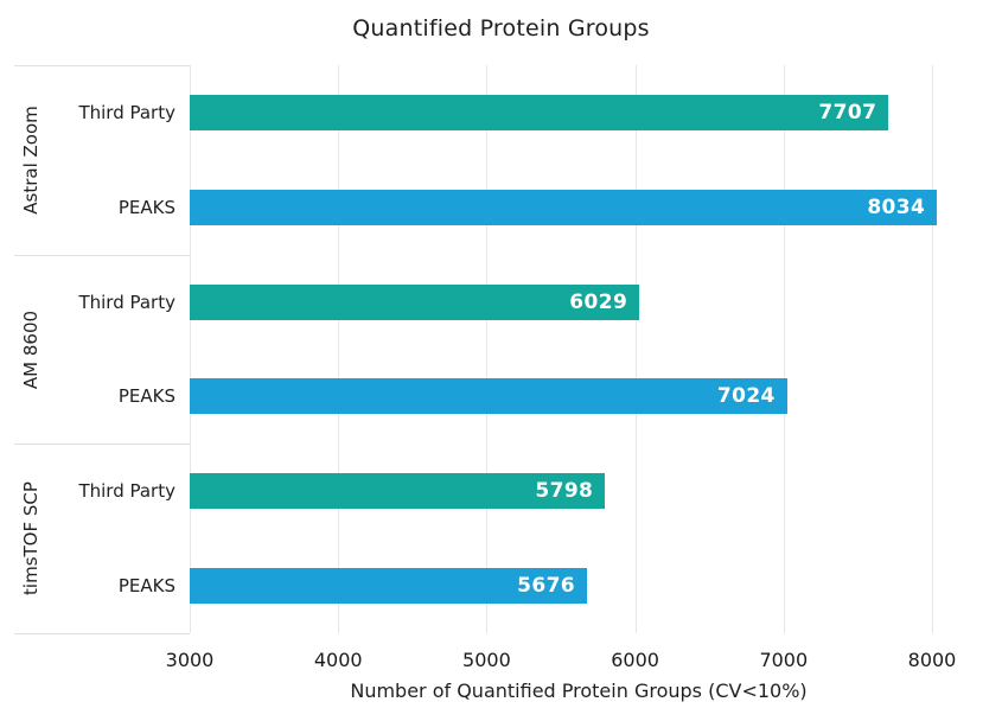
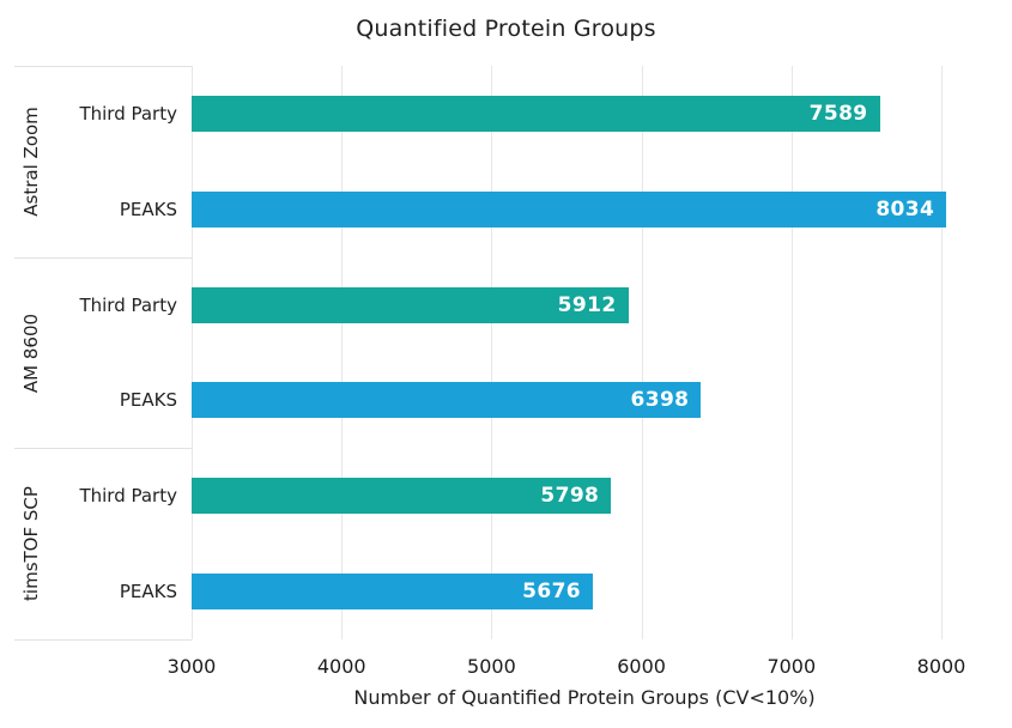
Third Party/Astral Zoom: 7707 -> 7589
Third Party/AM 8600: 6029 -> 5912
PEAKS/AM 8600: 7024 -> 6398
